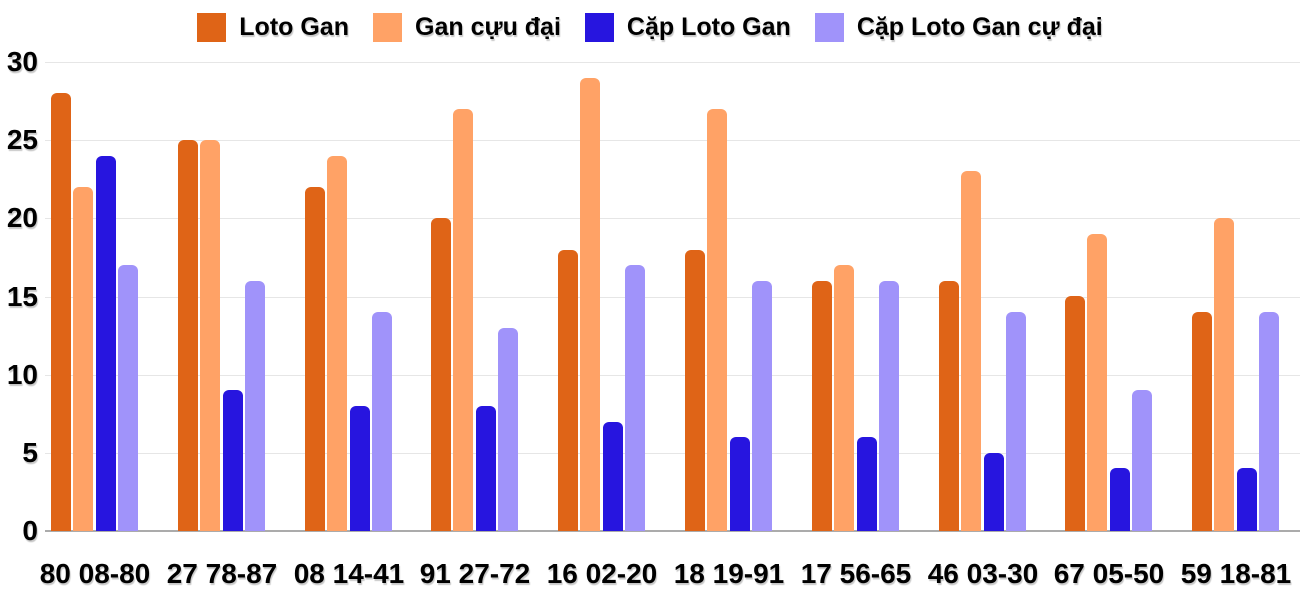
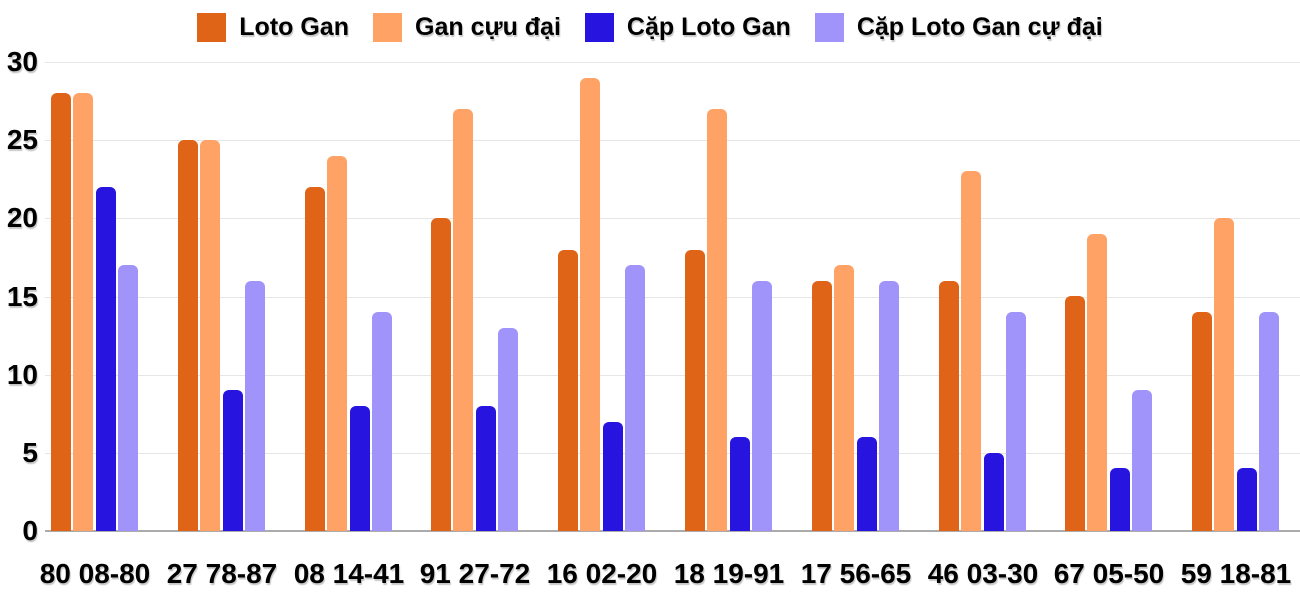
Gan cựu đại/80 08-80: 22 -> 28
Cặp Loto Gan/80 08-80: 24 -> 22
